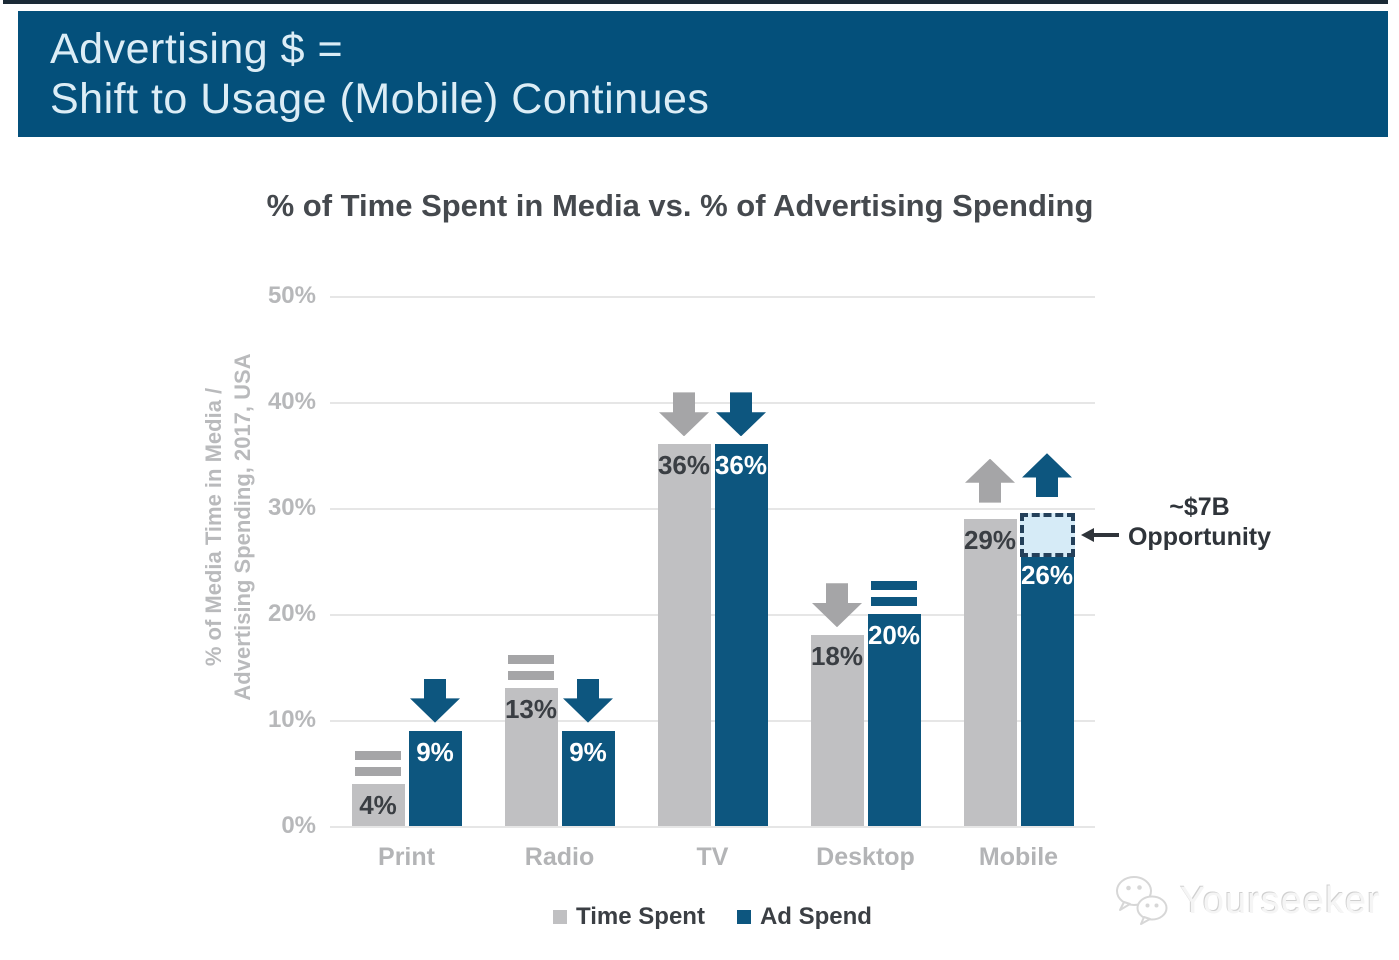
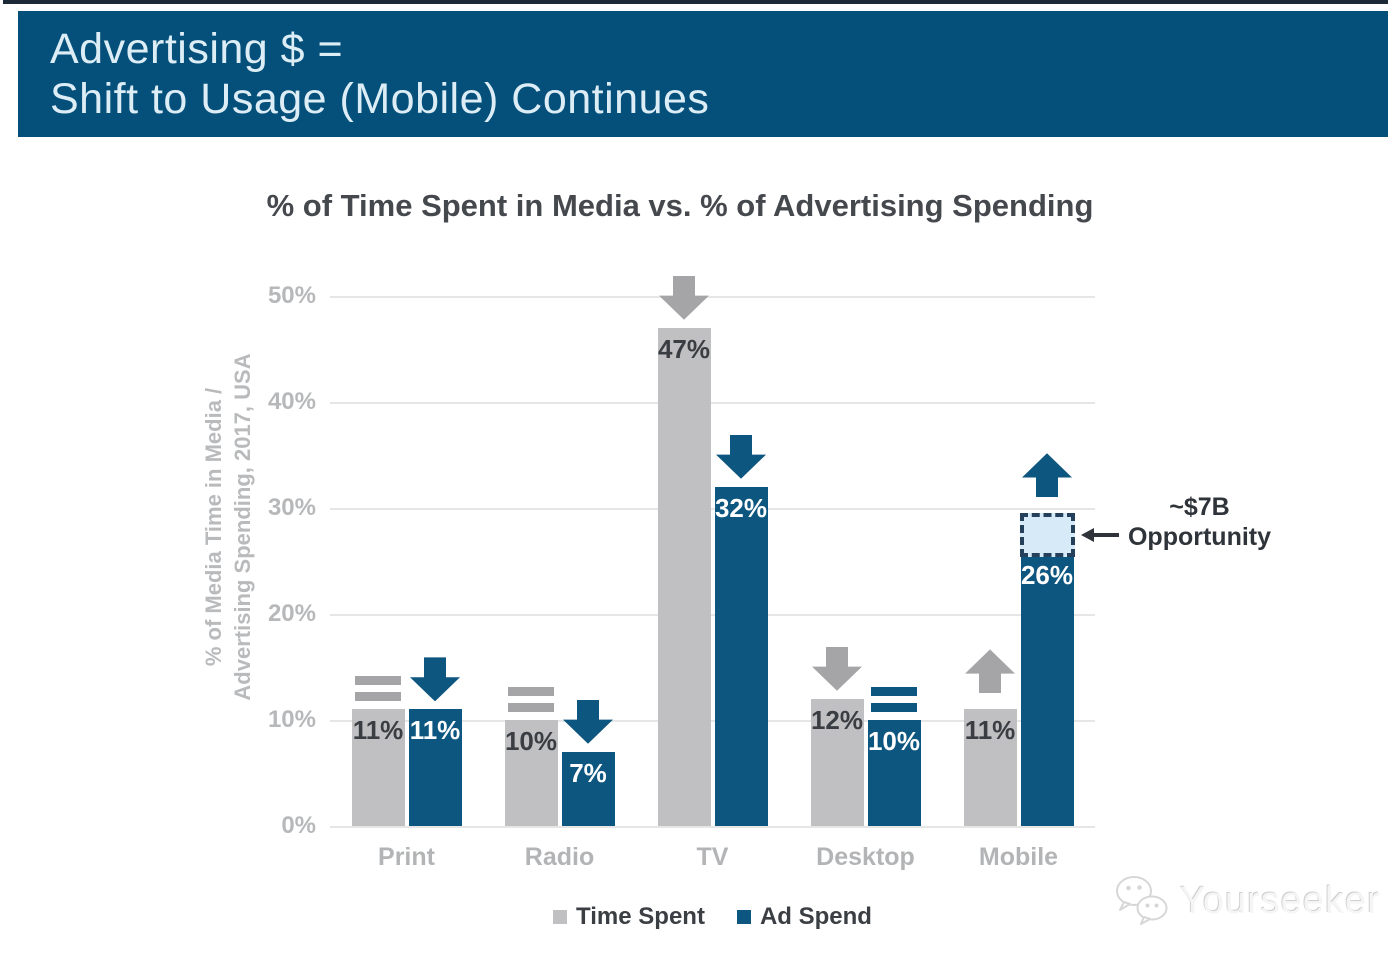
Time Spent/Print: 4% -> 11%
Ad Spend/Print: 9% -> 11%
Time Spent/Radio: 13% -> 10%
Ad Spend/Radio: 9% -> 7%
Time Spent/TV: 36% -> 47%
Ad Spend/TV: 36% -> 32%
Time Spent/Desktop: 18% -> 12%
Ad Spend/Desktop: 20% -> 10%
Time Spent/Mobile: 29% -> 11%
